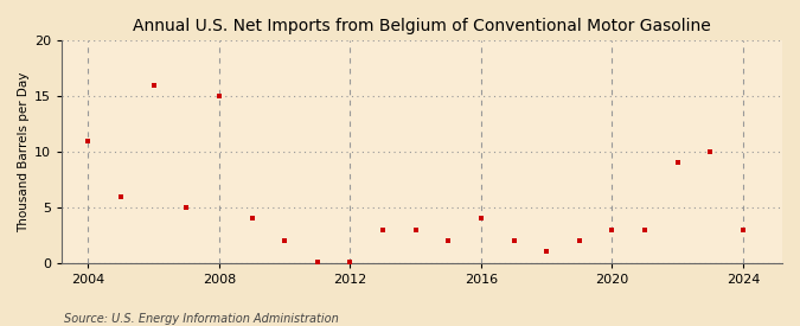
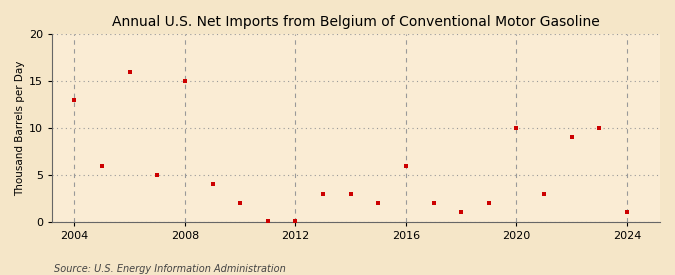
2004: 11.0 -> 13.0
2016: 4.0 -> 6.0
2020: 3.0 -> 10.0
2024: 3.0 -> 1.0
